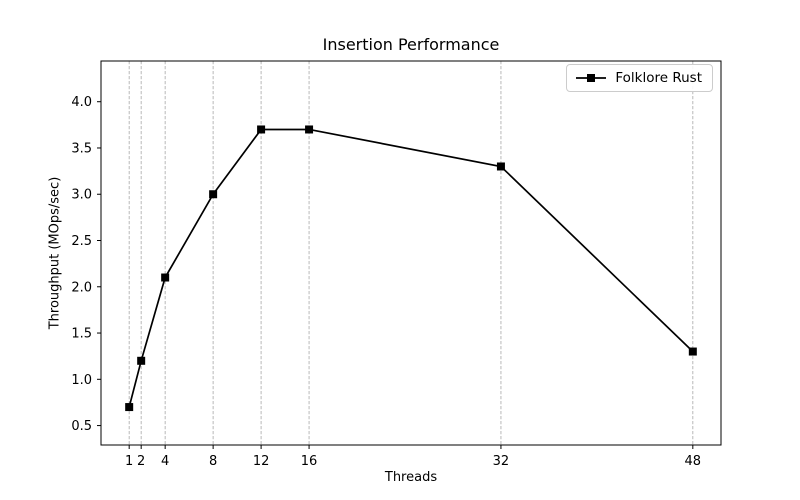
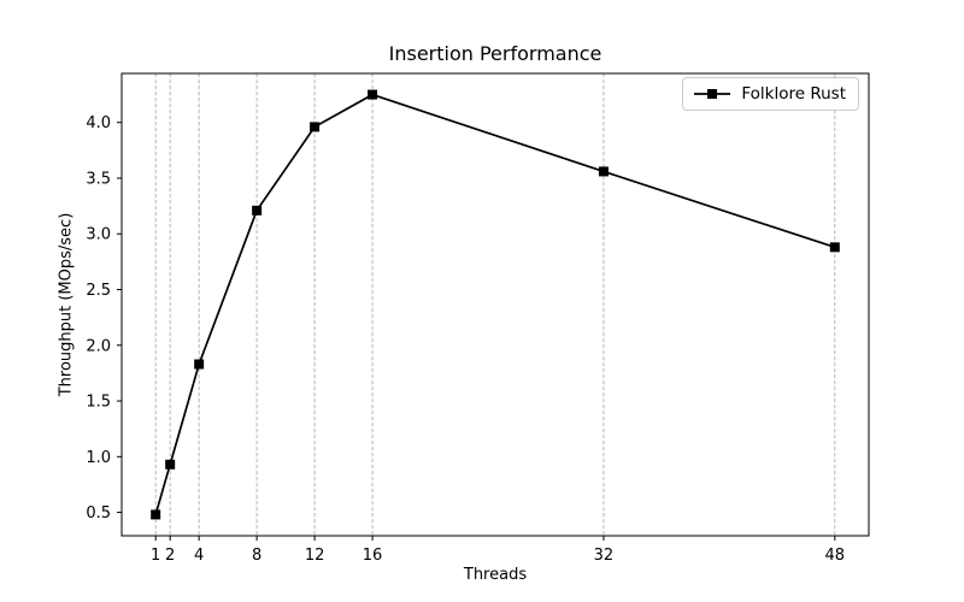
1: 0.7 -> 0.5
2: 1.2 -> 0.9
4: 2.1 -> 1.8
8: 3.0 -> 3.2
12: 3.7 -> 4.0
16: 3.7 -> 4.2
32: 3.3 -> 3.6
48: 1.3 -> 2.9
